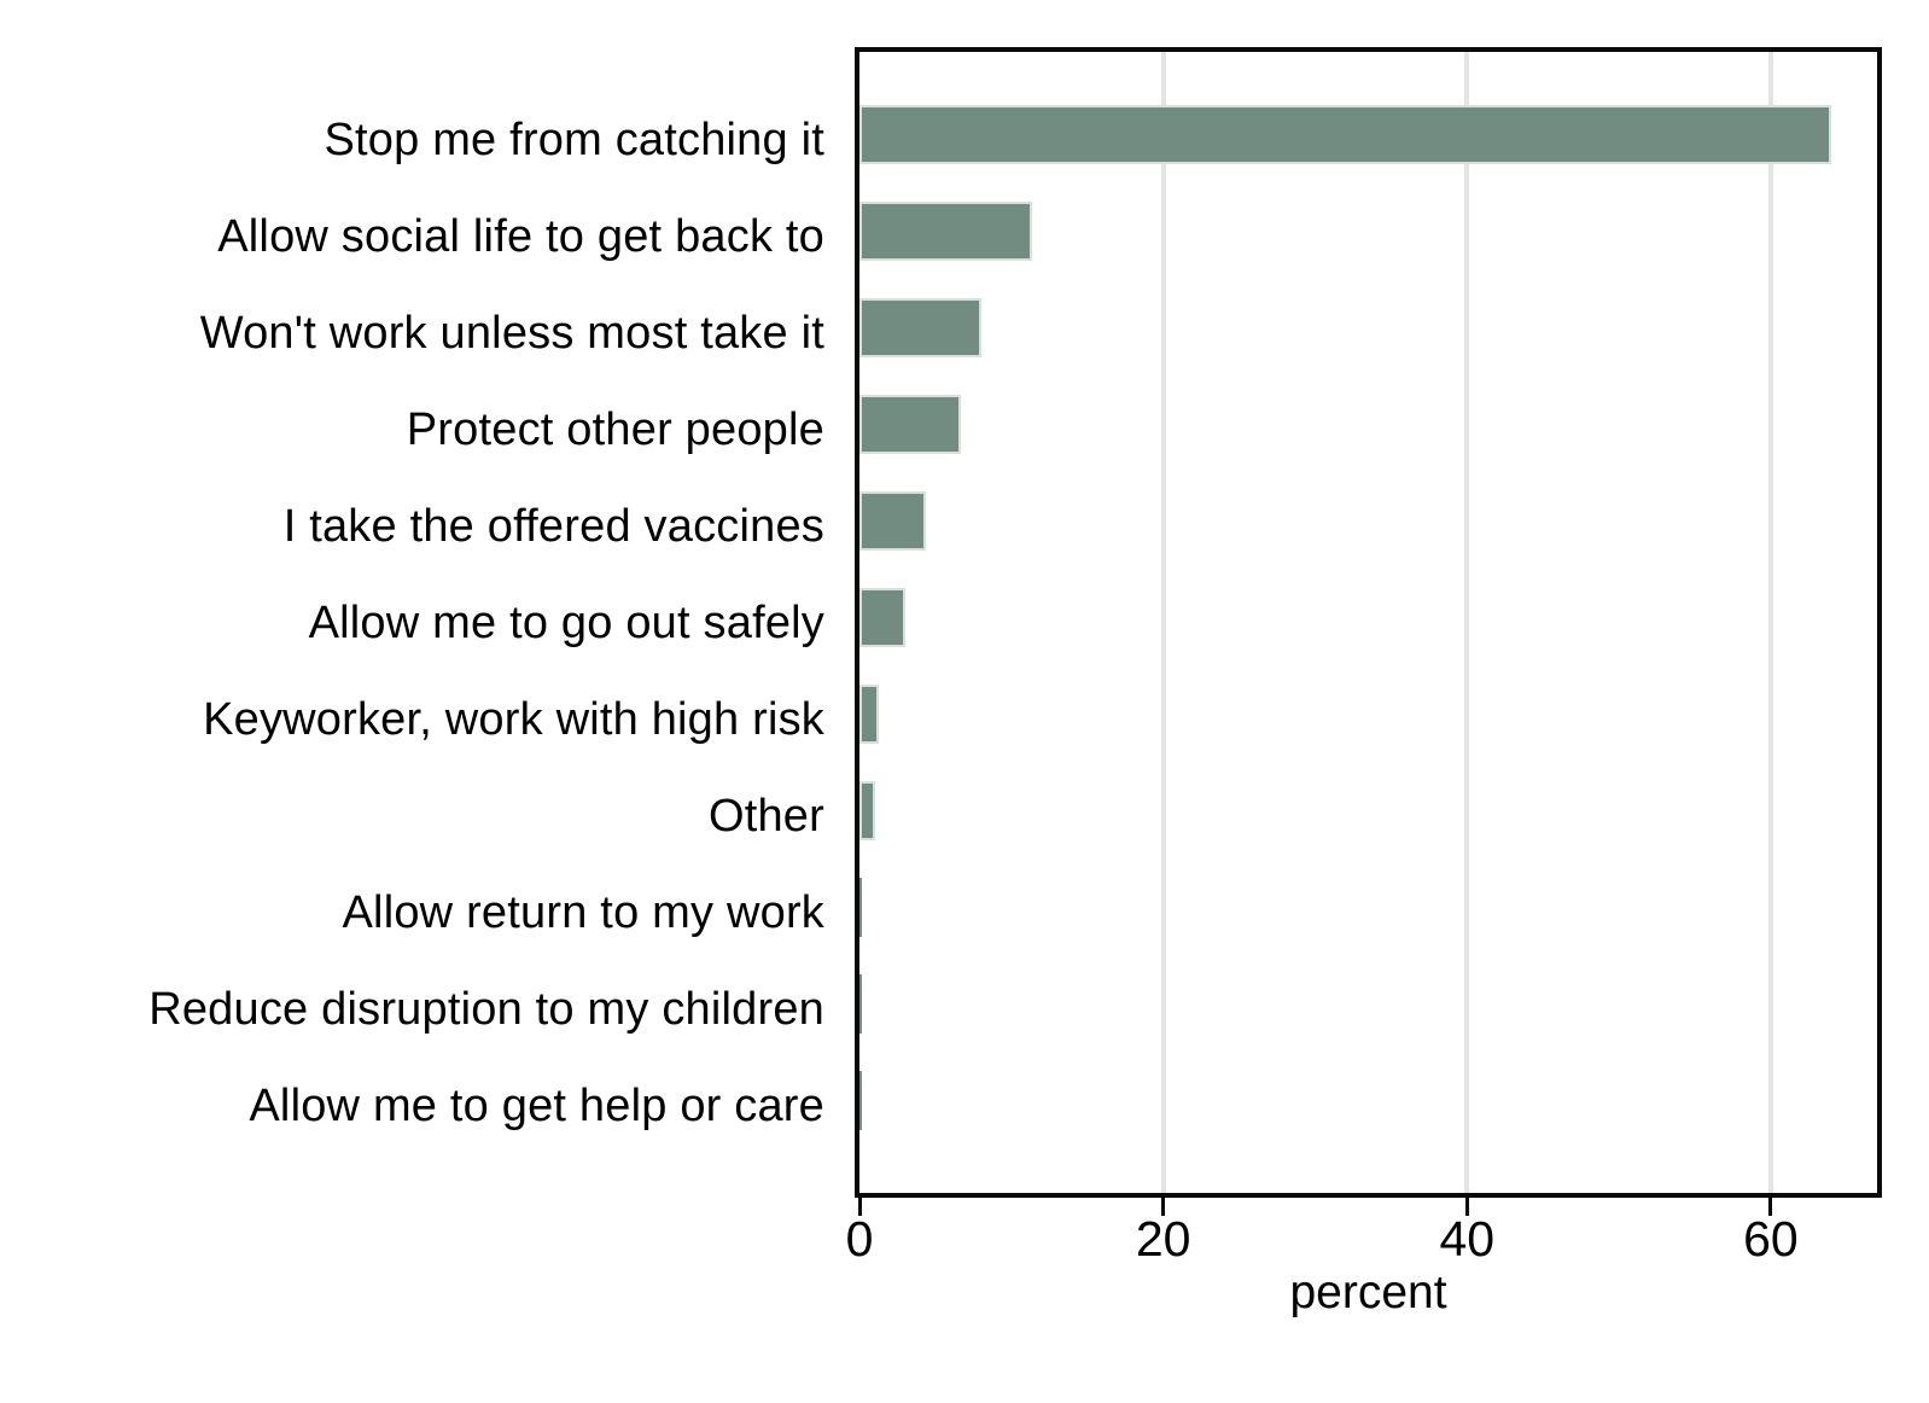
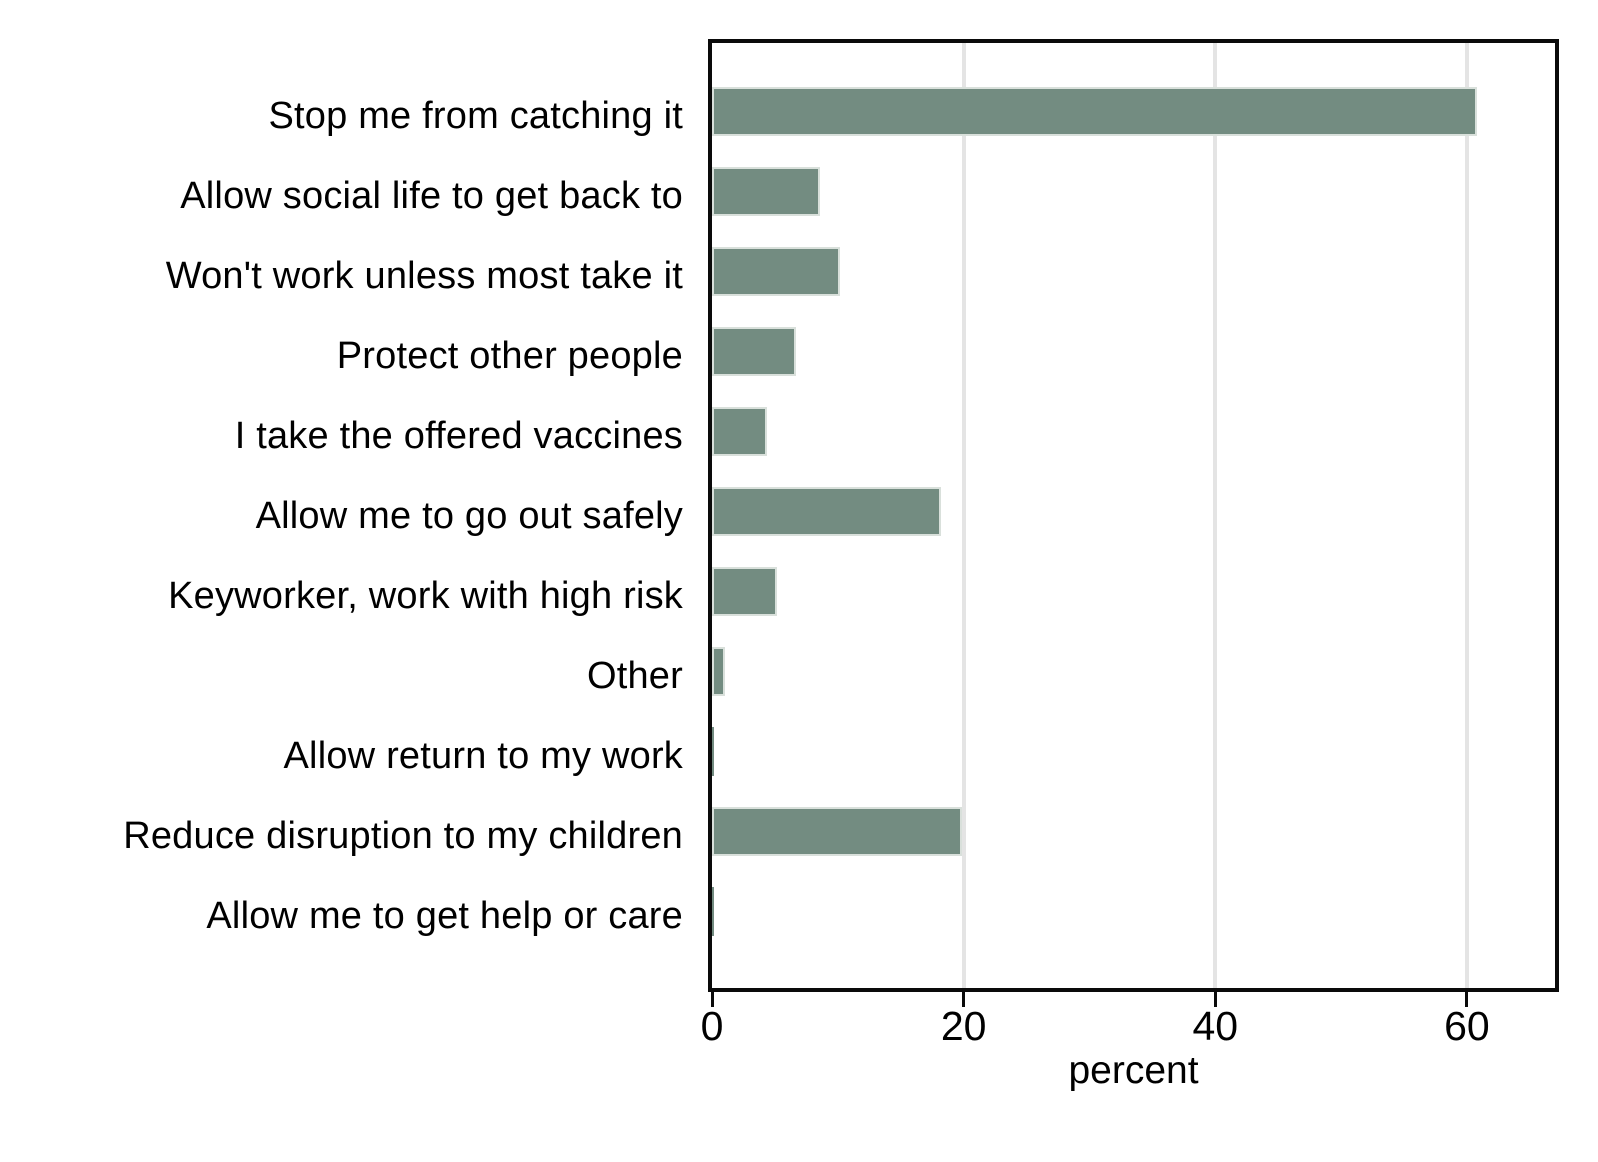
Stop me from catching it: 64.0 -> 60.8
Allow social life to get back to: 11.4 -> 8.6
Won't work unless most take it: 8.0 -> 10.2
Allow me to go out safely: 3.0 -> 18.2
Keyworker, work with high risk: 1.3 -> 5.2
Reduce disruption to my children: 0.1 -> 19.9
